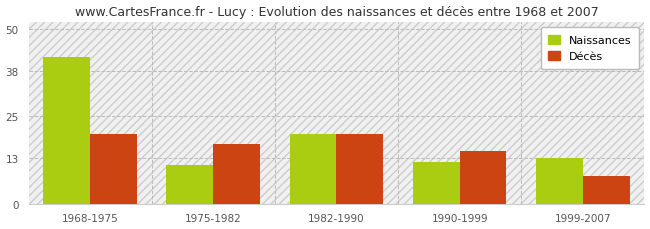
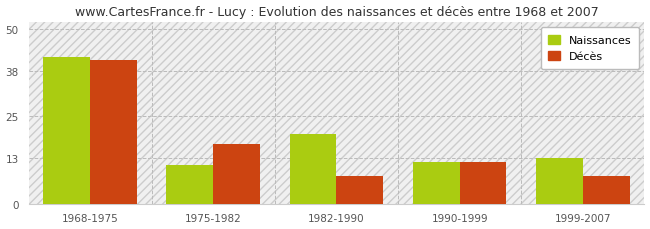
Décès/1968-1975: 20 -> 41
Décès/1982-1990: 20 -> 8
Décès/1990-1999: 15 -> 12
